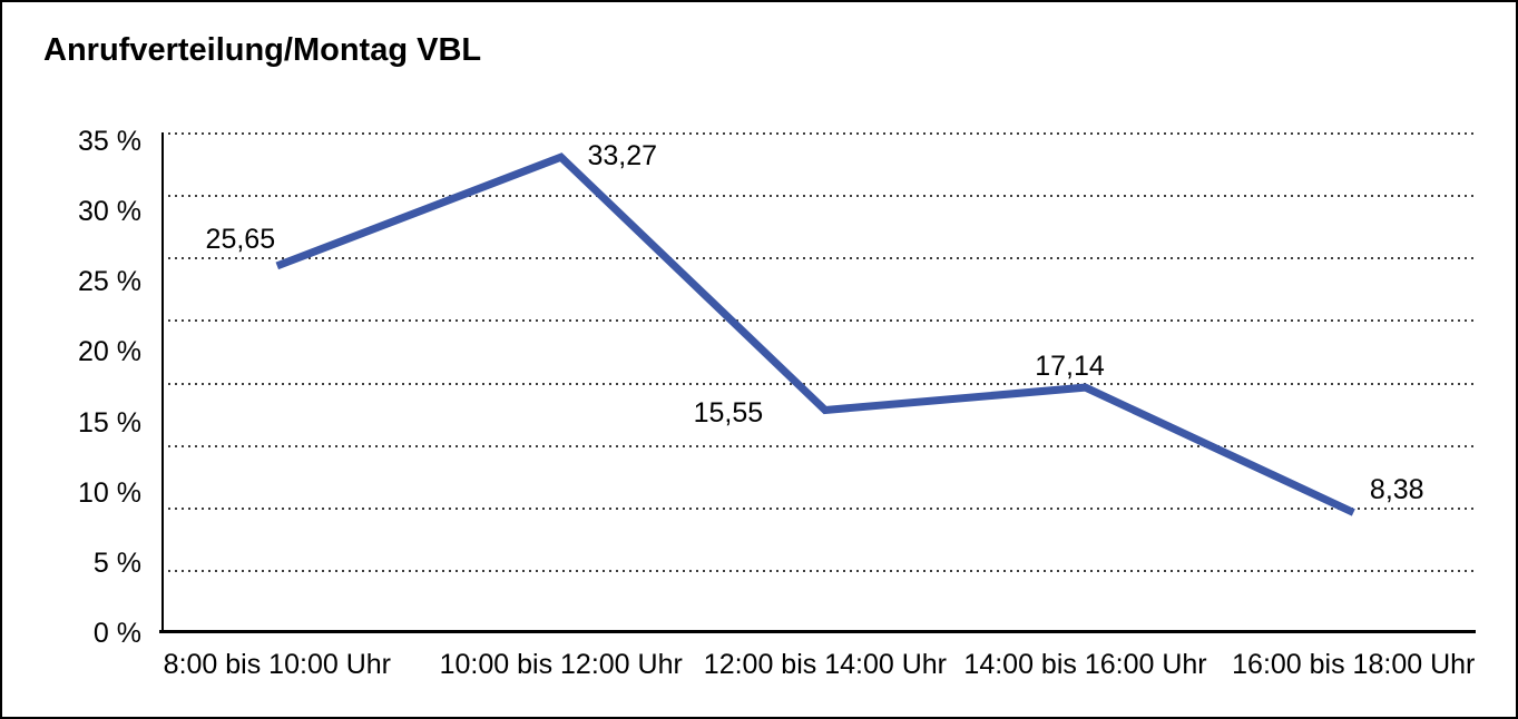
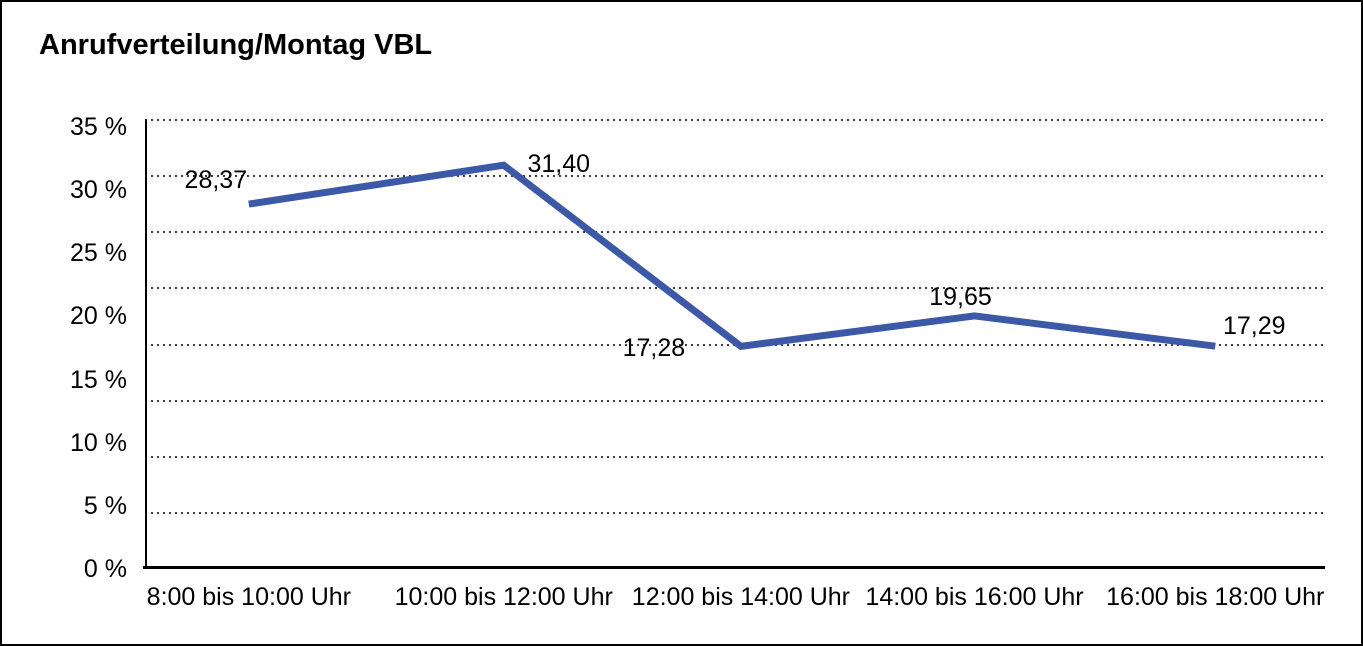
8:00 bis 10:00 Uhr: 25,65 -> 28,37
10:00 bis 12:00 Uhr: 33,27 -> 31,40
12:00 bis 14:00 Uhr: 15,55 -> 17,28
14:00 bis 16:00 Uhr: 17,14 -> 19,65
16:00 bis 18:00 Uhr: 8,38 -> 17,29
